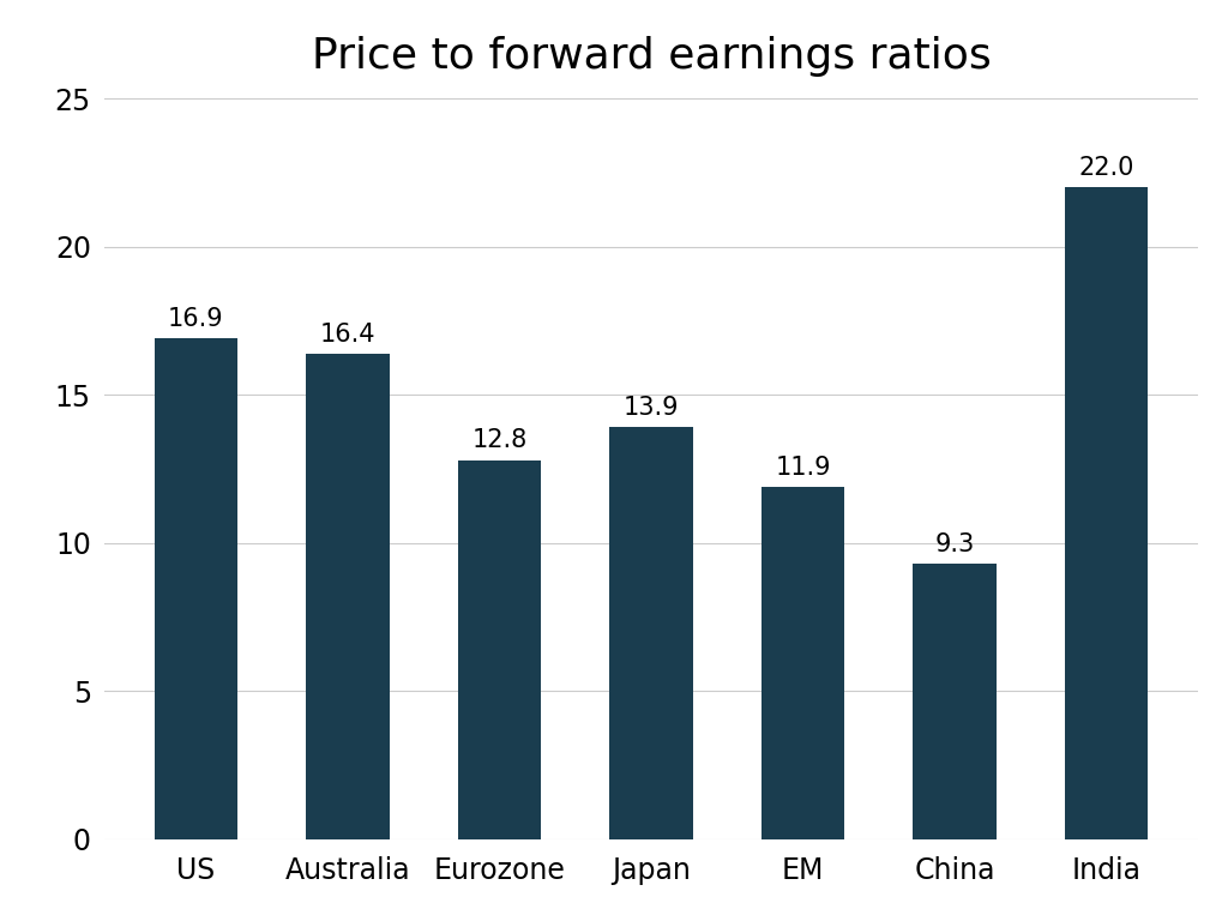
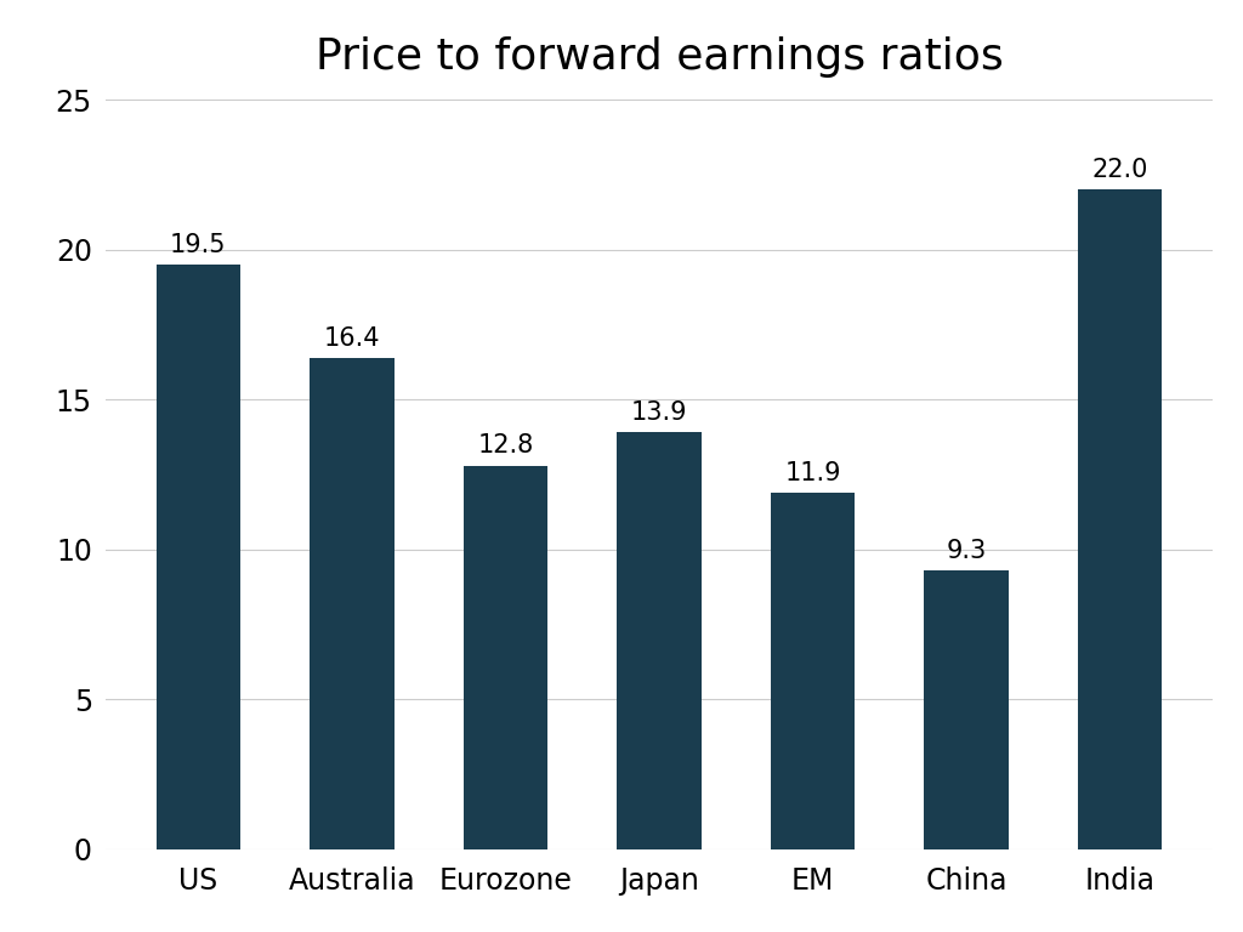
US: 16.9 -> 19.5
